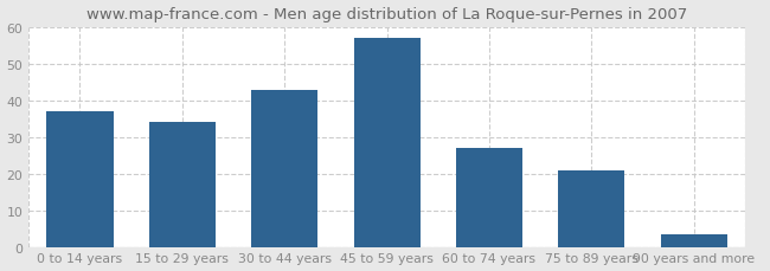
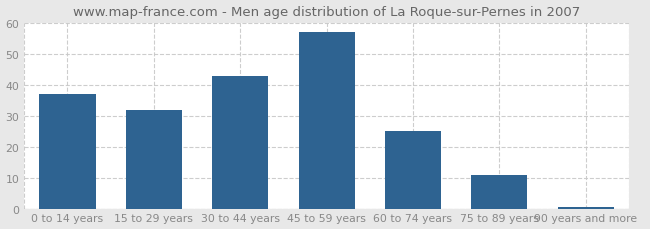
15 to 29 years: 34.0 -> 32.0
60 to 74 years: 27.0 -> 25.0
75 to 89 years: 21.0 -> 11.0
90 years and more: 3.5 -> 0.5
